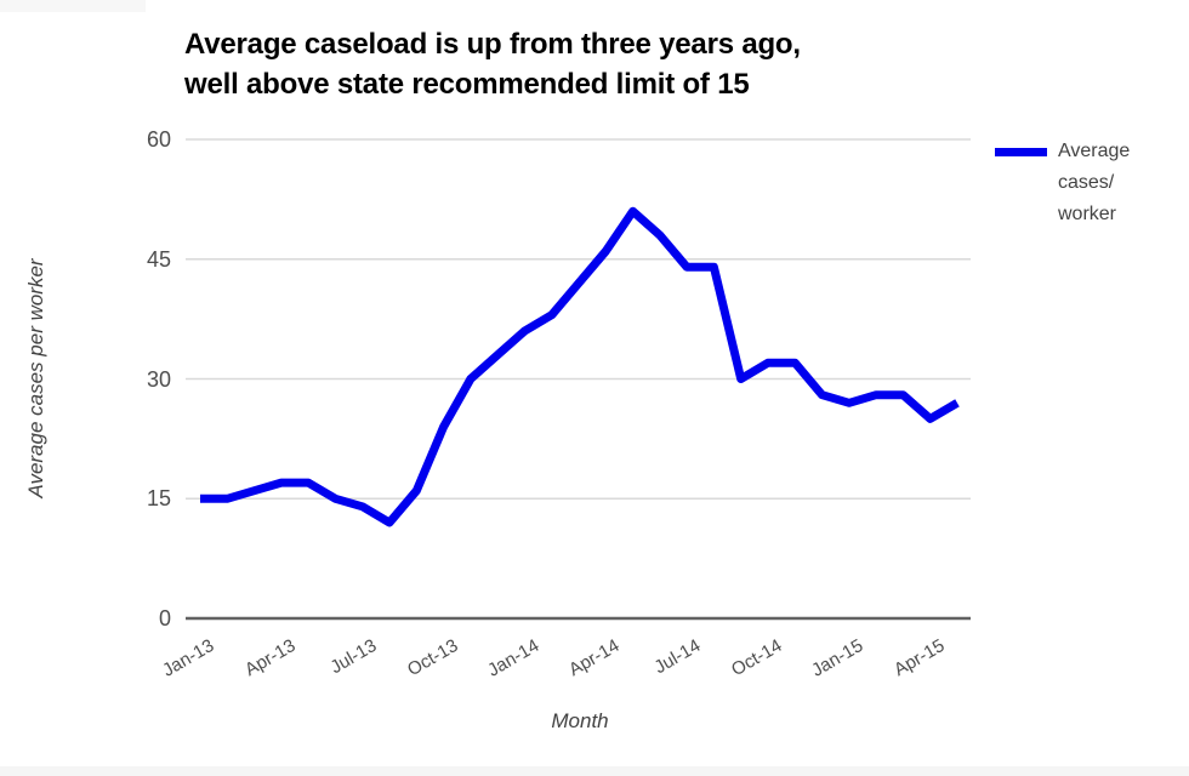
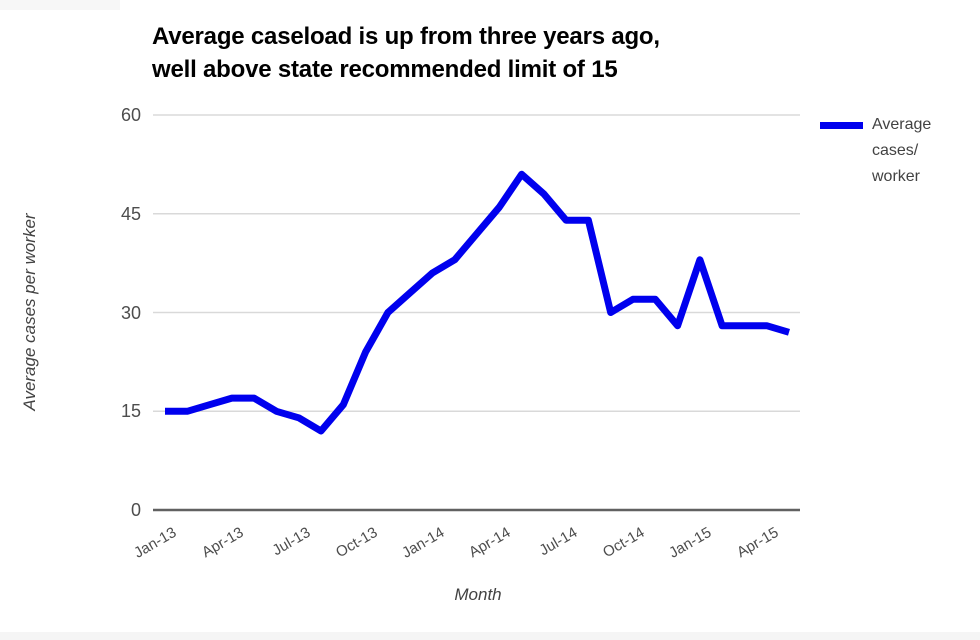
Jan-15: 27 -> 38
Apr-15: 25 -> 28
